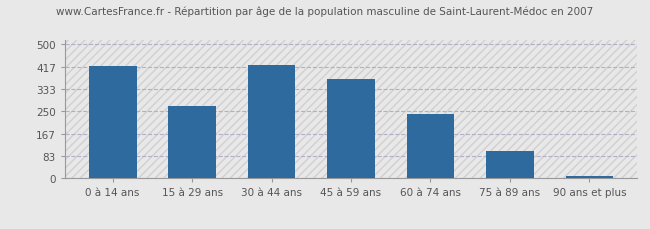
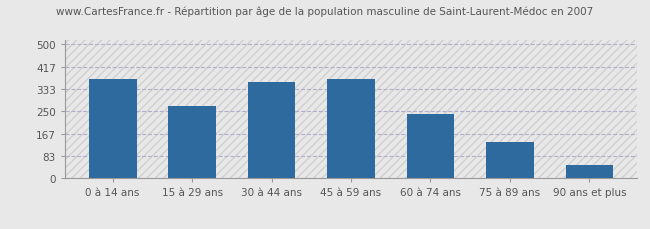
0 à 14 ans: 420 -> 370
30 à 44 ans: 425 -> 360
75 à 89 ans: 103 -> 135
90 ans et plus: 8 -> 50
